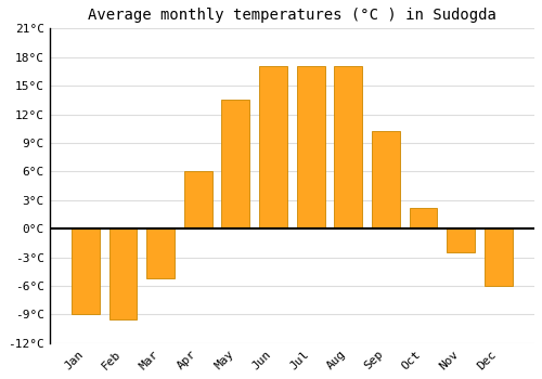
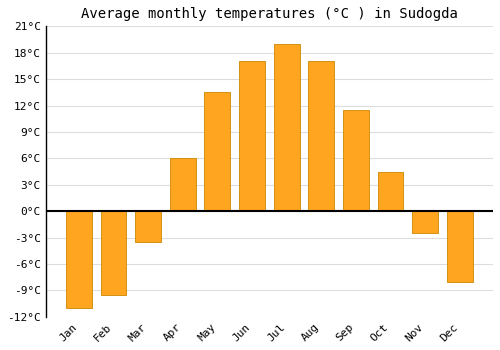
Jan: -9.0°C -> -11.0°C
Mar: -5.2°C -> -3.5°C
Jul: 17.0°C -> 19.0°C
Sep: 10.2°C -> 11.5°C
Oct: 2.2°C -> 4.5°C
Dec: -6.0°C -> -8.0°C
